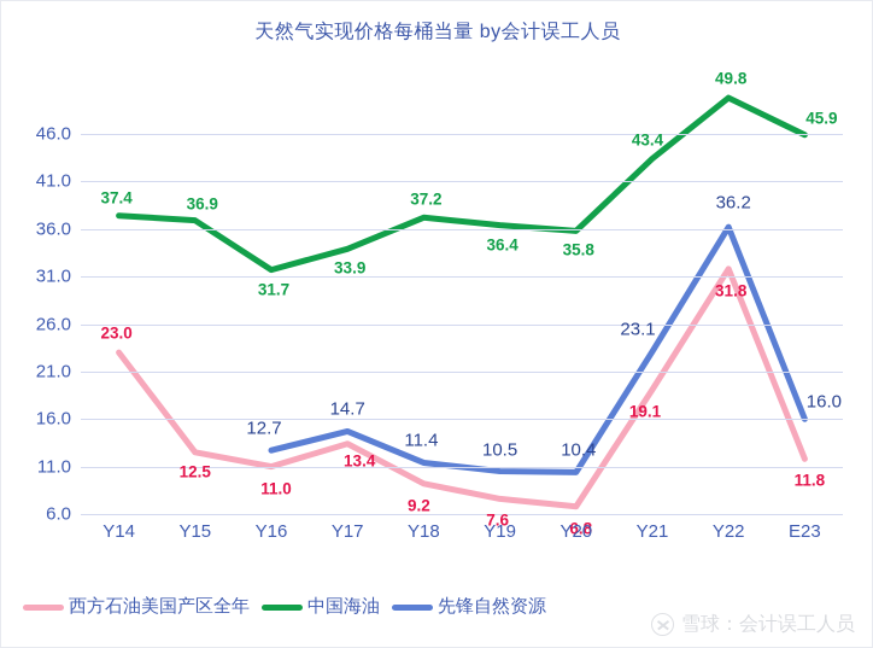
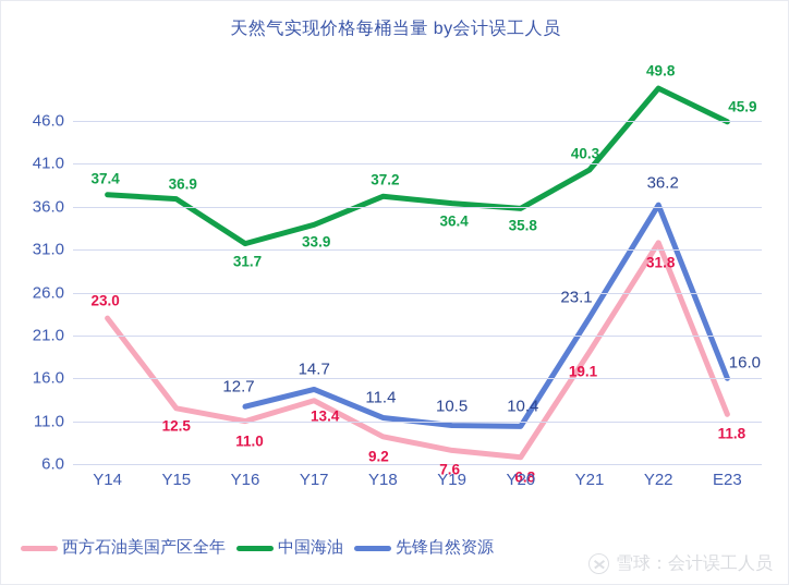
中国海油/Y21: 43.4 -> 40.3
